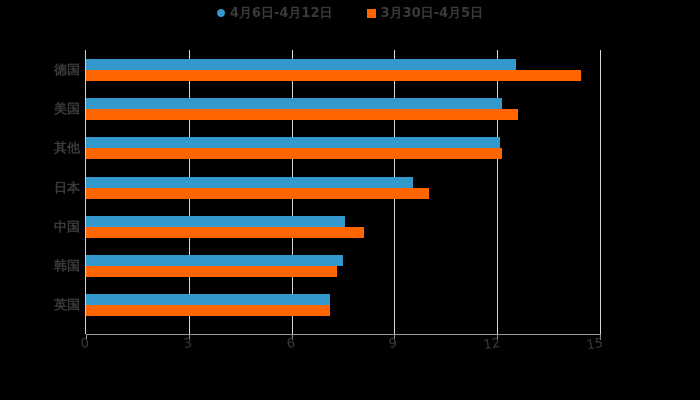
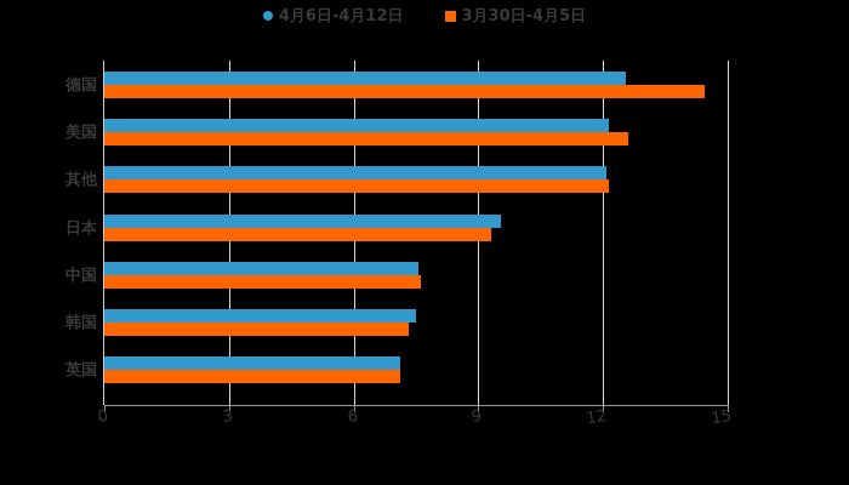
3月30日-4月5日/日本: 10.0 -> 9.3
3月30日-4月5日/中国: 8.1 -> 7.6
